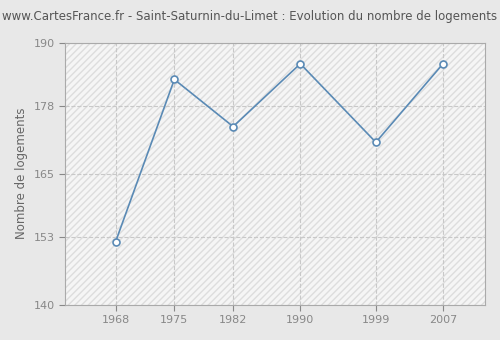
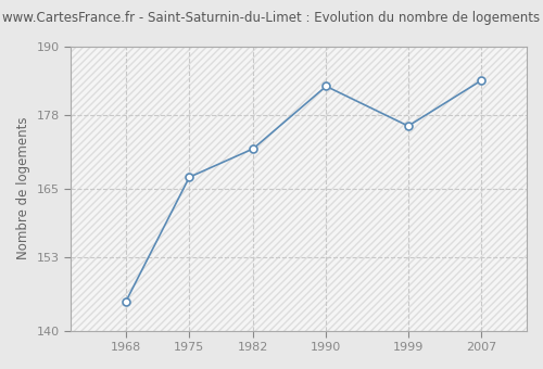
1968: 152 -> 145
1975: 183 -> 167
1982: 174 -> 172
1990: 186 -> 183
1999: 171 -> 176
2007: 186 -> 184
